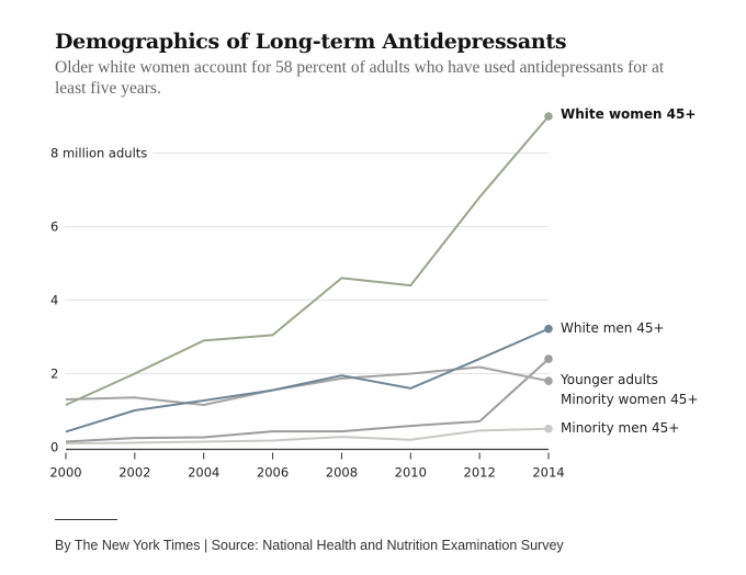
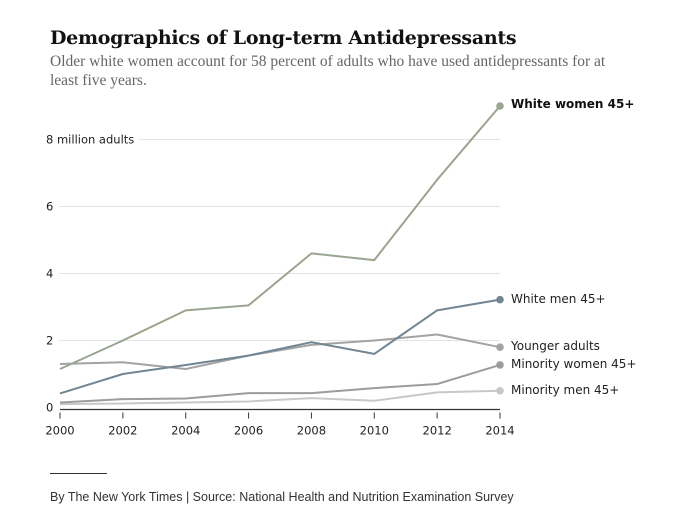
White men 45+/2012: 2.4 -> 2.9
Minority women 45+/2014: 2.4 -> 1.3
